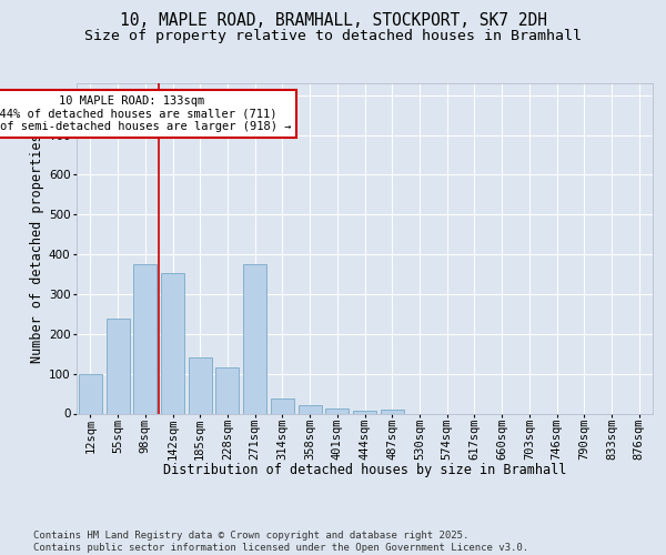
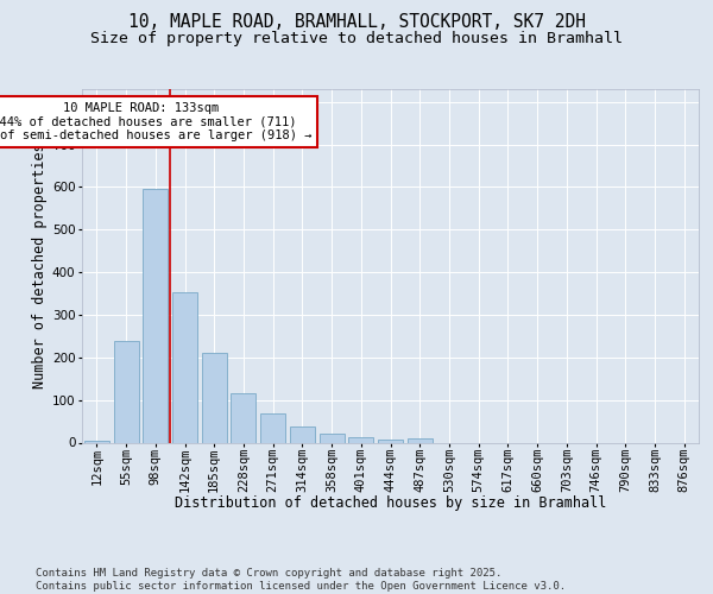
12sqm: 100 -> 5
98sqm: 375 -> 596
185sqm: 140 -> 210
271sqm: 375 -> 68
